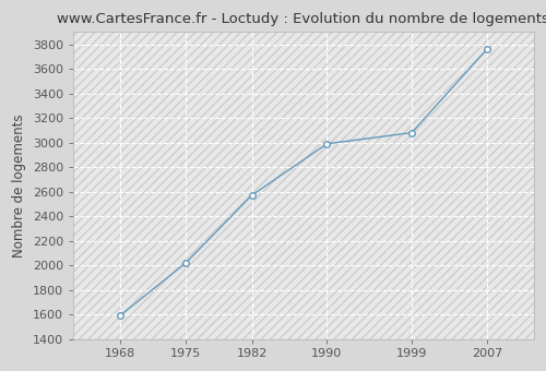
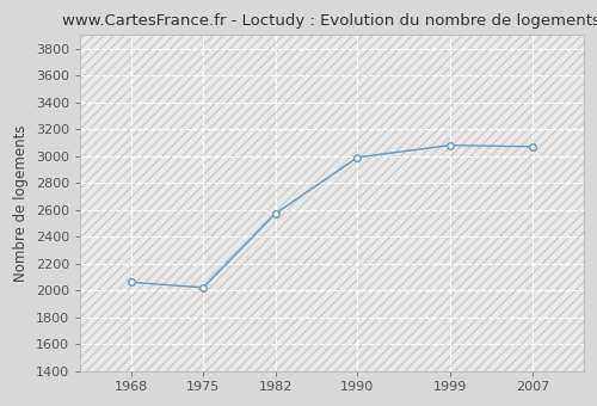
1968: 1590 -> 2060
2007: 3760 -> 3070
